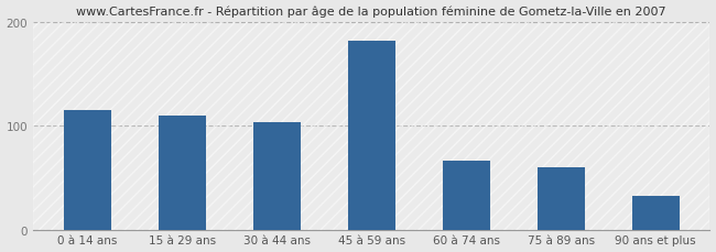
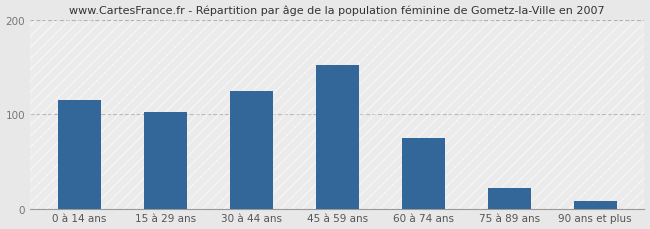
15 à 29 ans: 110 -> 102
30 à 44 ans: 104 -> 125
45 à 59 ans: 182 -> 152
60 à 74 ans: 66 -> 75
75 à 89 ans: 60 -> 22
90 ans et plus: 32 -> 8
